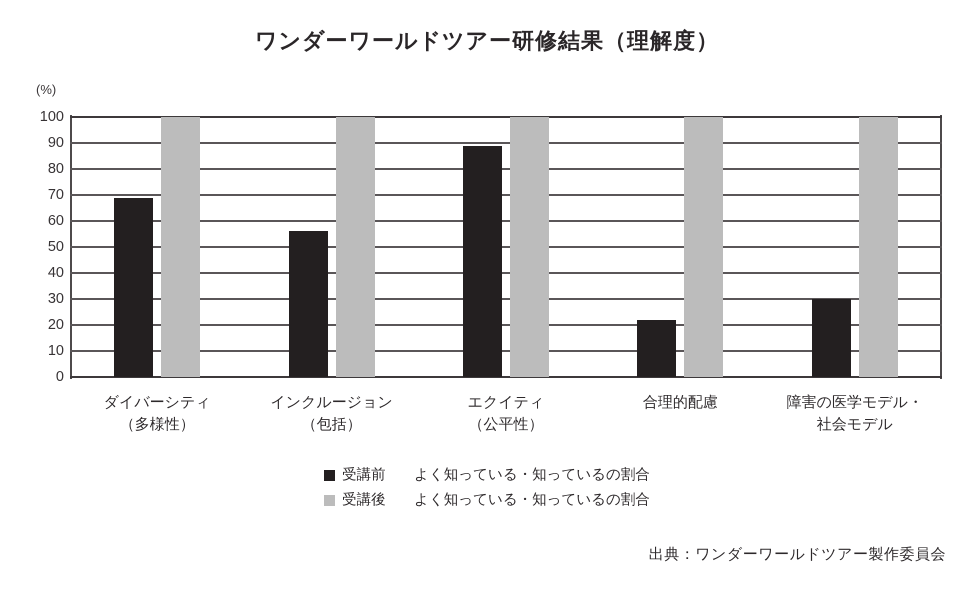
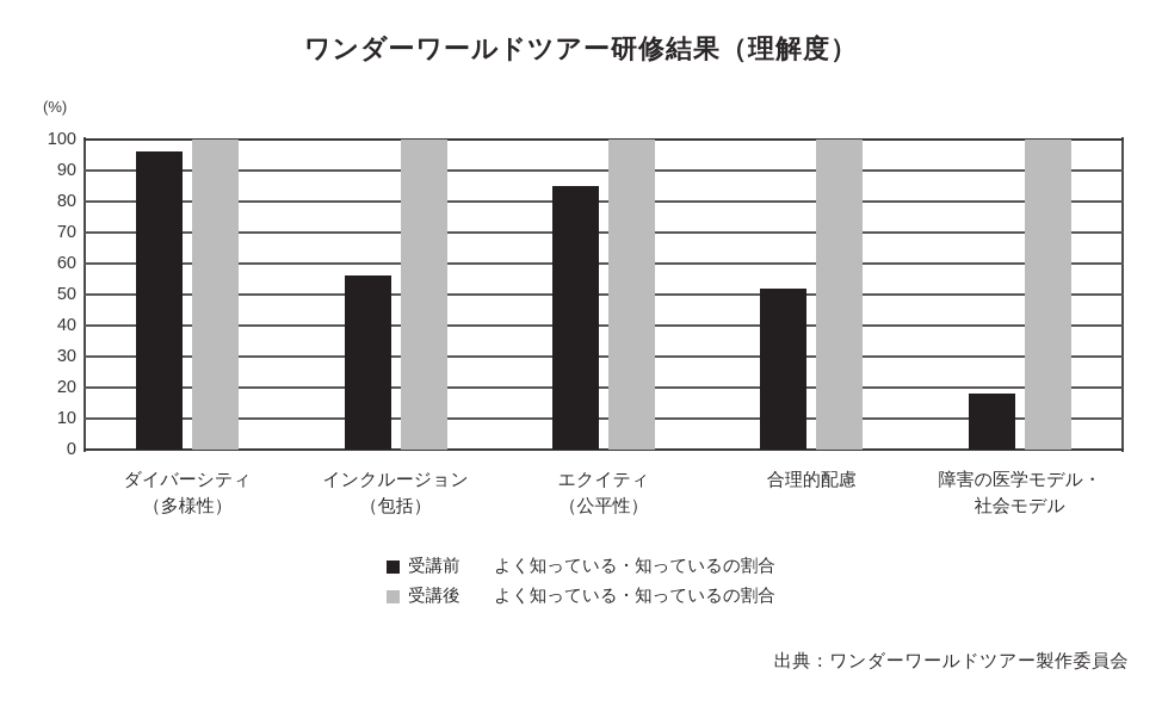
受講前 よく知っている・知っているの割合/ダイバーシティ（多様性）: 69 -> 96
受講前 よく知っている・知っているの割合/エクイティ（公平性）: 89 -> 85
受講前 よく知っている・知っているの割合/合理的配慮: 22 -> 52
受講前 よく知っている・知っているの割合/障害の医学モデル・社会モデル: 30 -> 18
